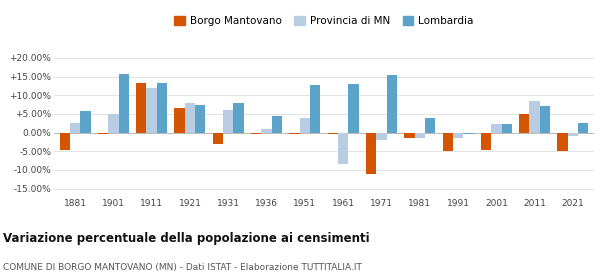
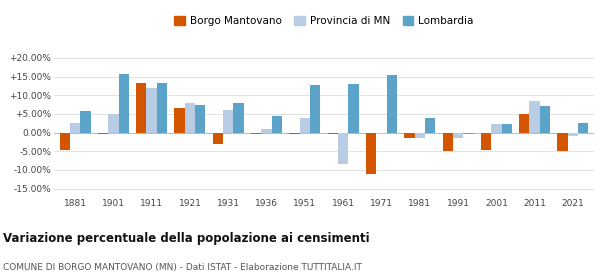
Provincia di MN/1971: -2.0% -> -0.5%
